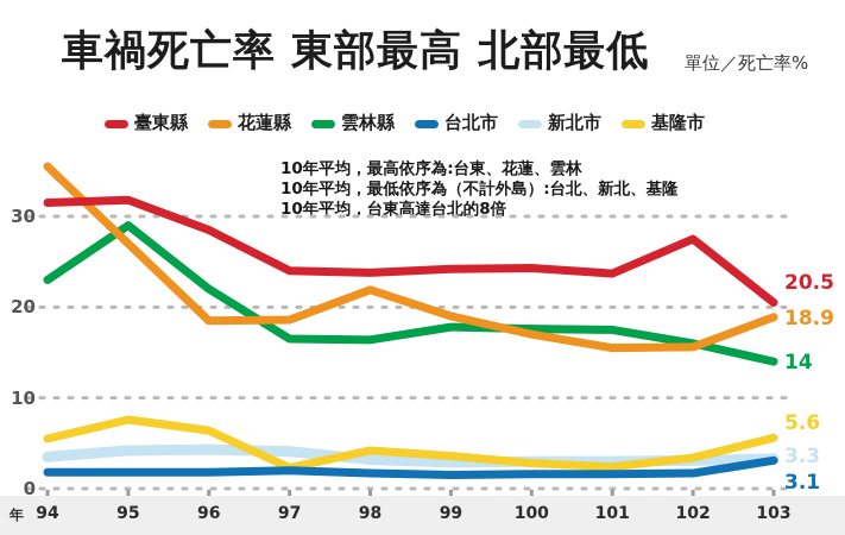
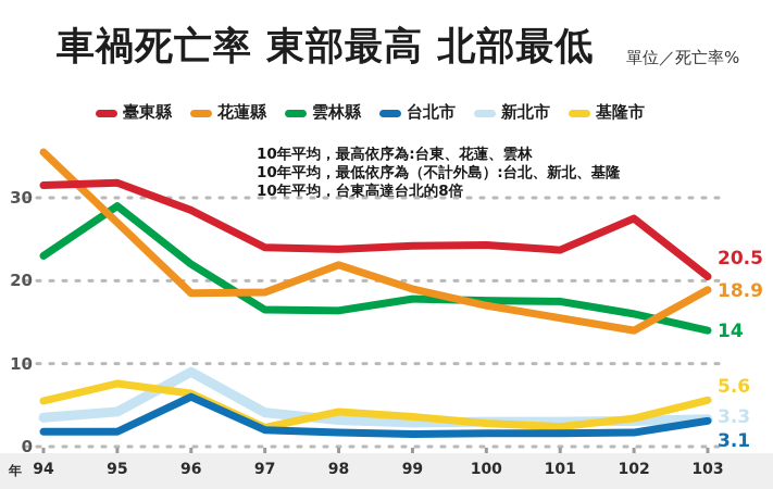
台北市/96: 2 -> 6
新北市/96: 4 -> 9
花蓮縣/102: 16 -> 14
